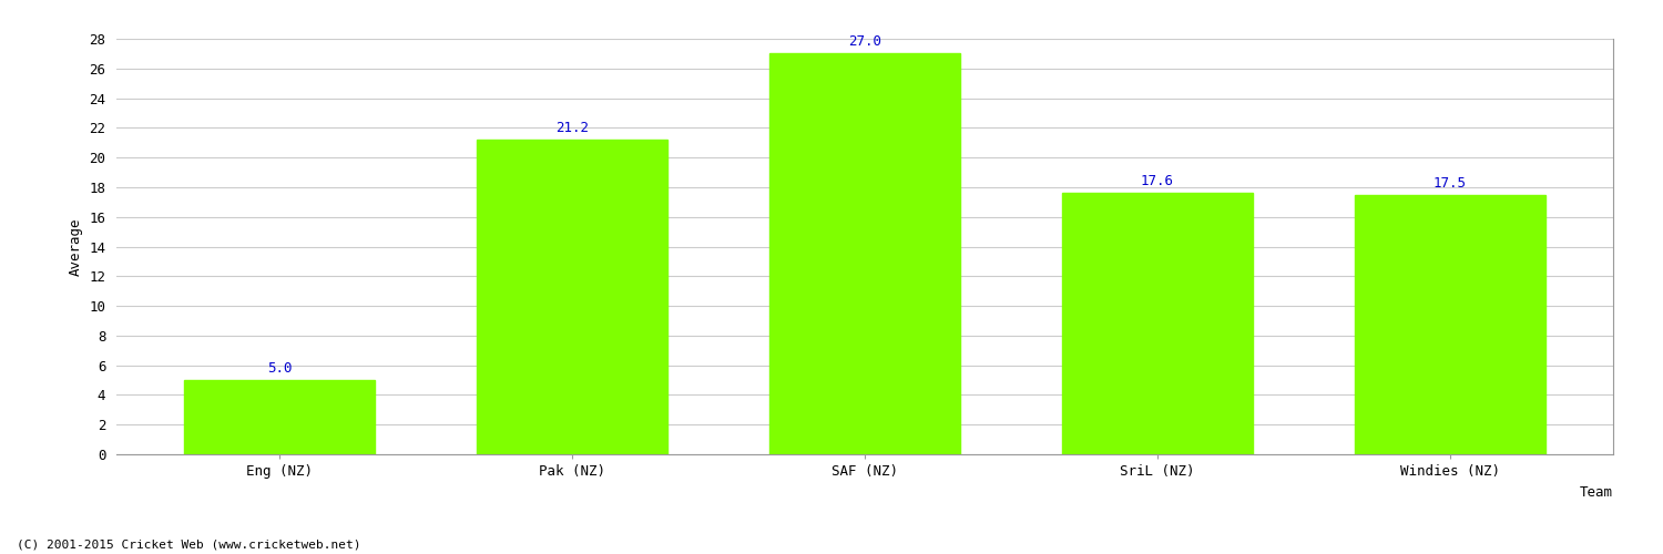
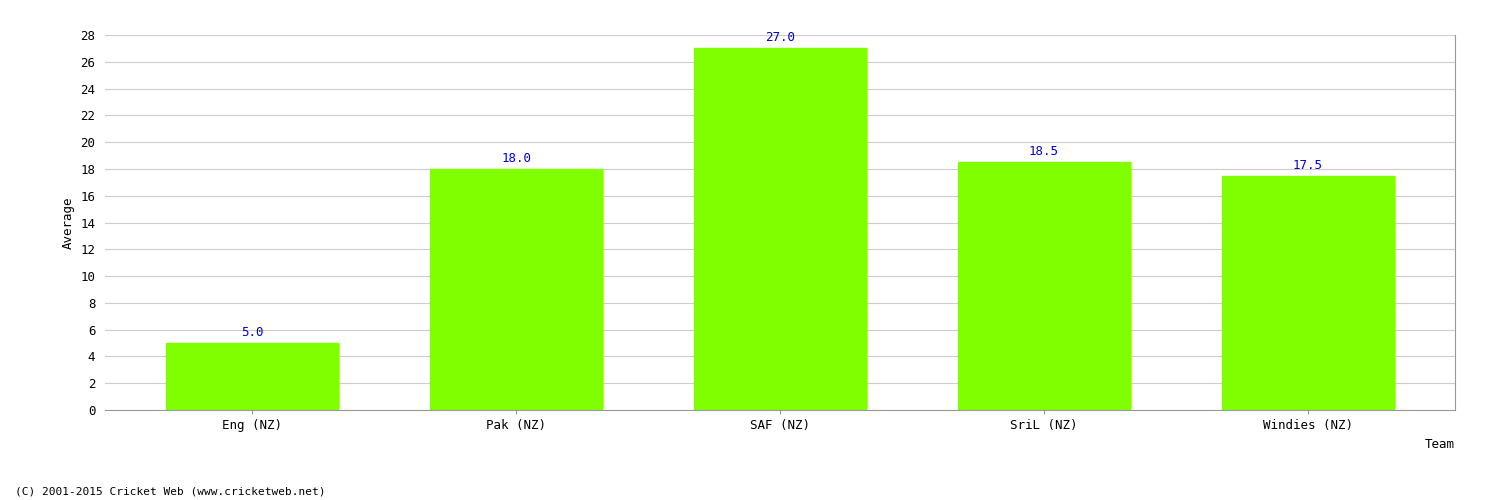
Pak (NZ): 21.2 -> 18.0
SriL (NZ): 17.6 -> 18.5
